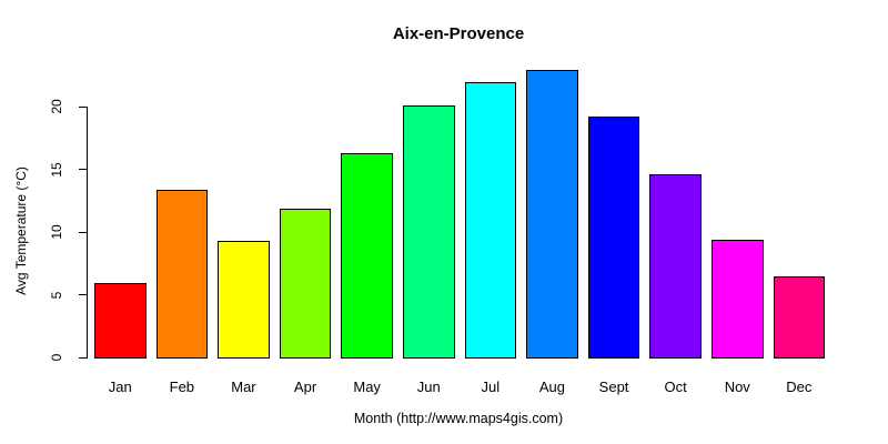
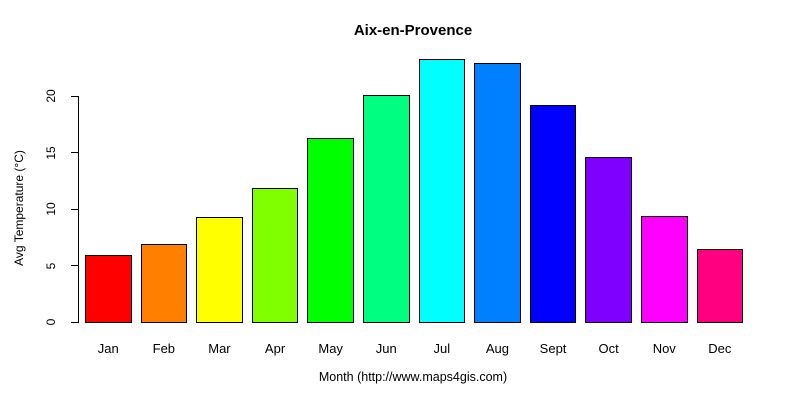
Feb: 13.4 -> 6.9
Jul: 22.0 -> 23.3
